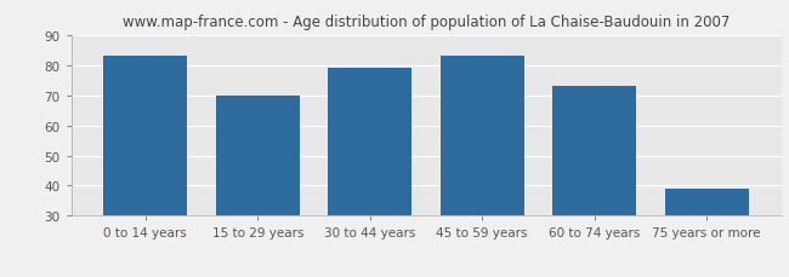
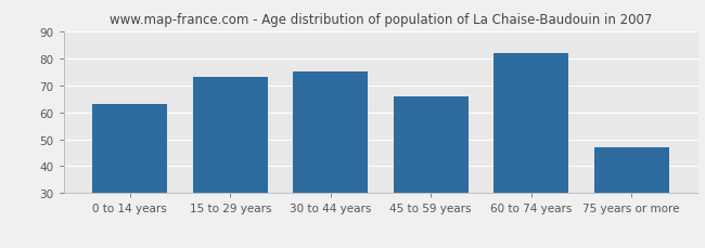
0 to 14 years: 83 -> 63
15 to 29 years: 70 -> 73
30 to 44 years: 79 -> 75
45 to 59 years: 83 -> 66
60 to 74 years: 73 -> 82
75 years or more: 39 -> 47
